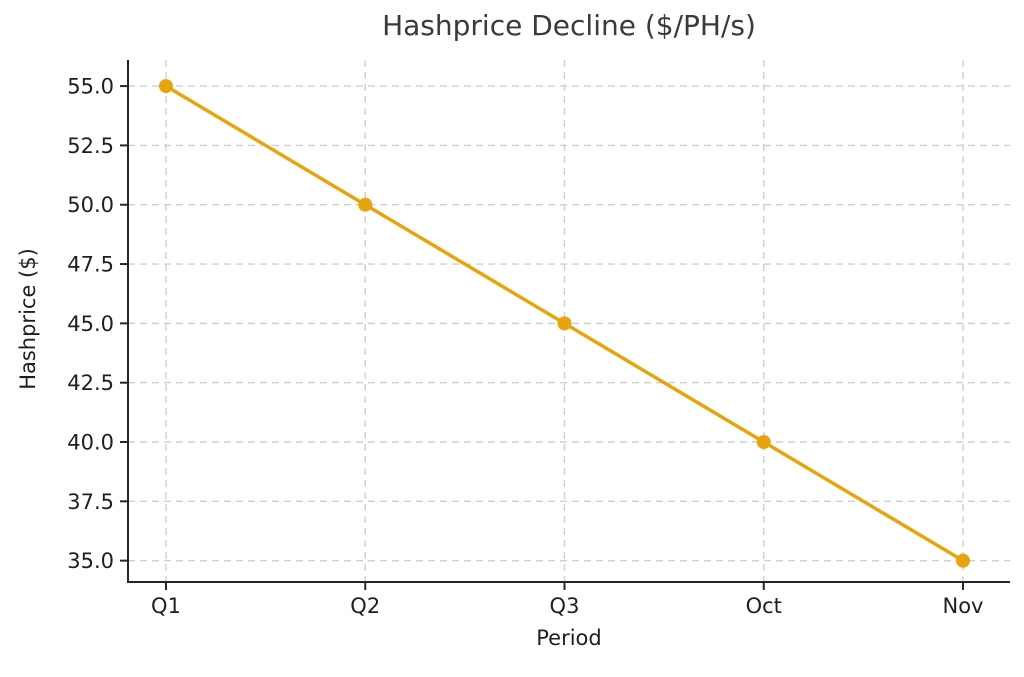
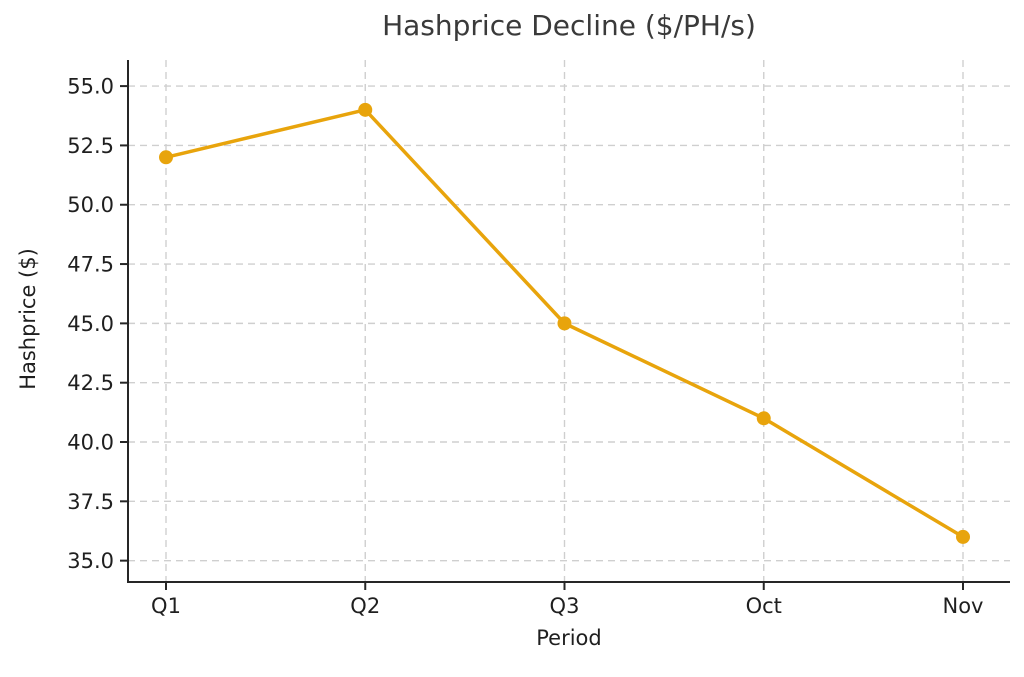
Q1: 55 -> 52
Q2: 50 -> 54
Oct: 40 -> 41
Nov: 35 -> 36
